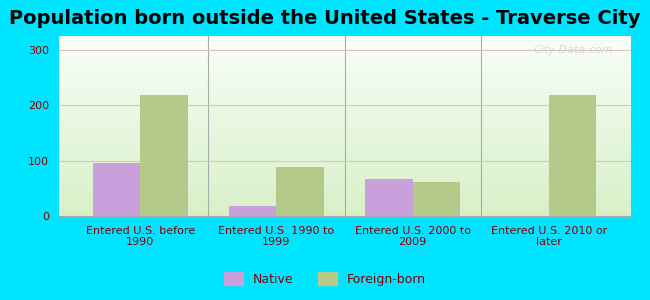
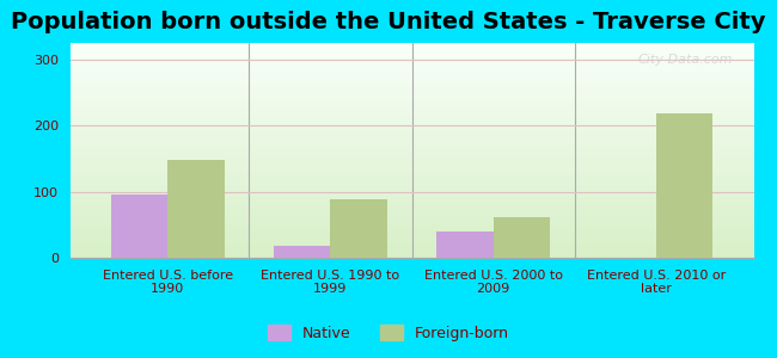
Foreign-born/Entered U.S. before 1990: 218 -> 148
Native/Entered U.S. 2000 to 2009: 66 -> 40
